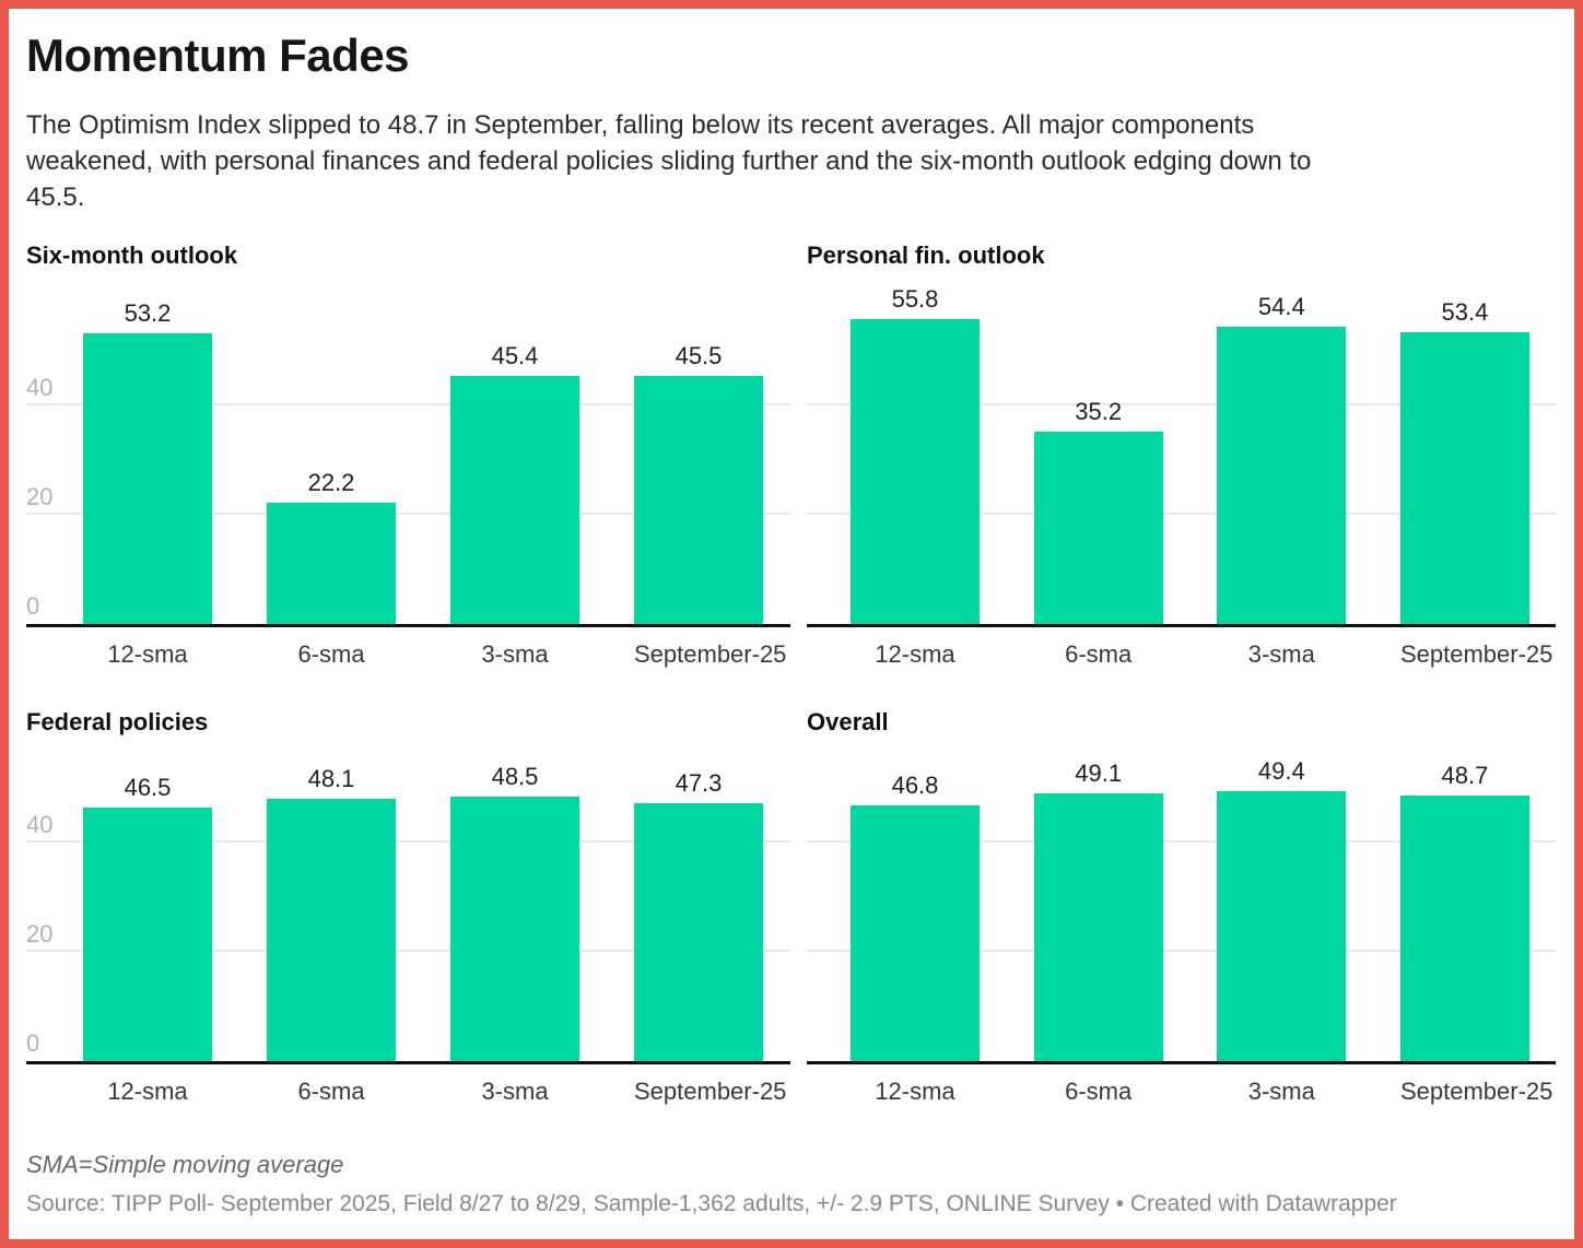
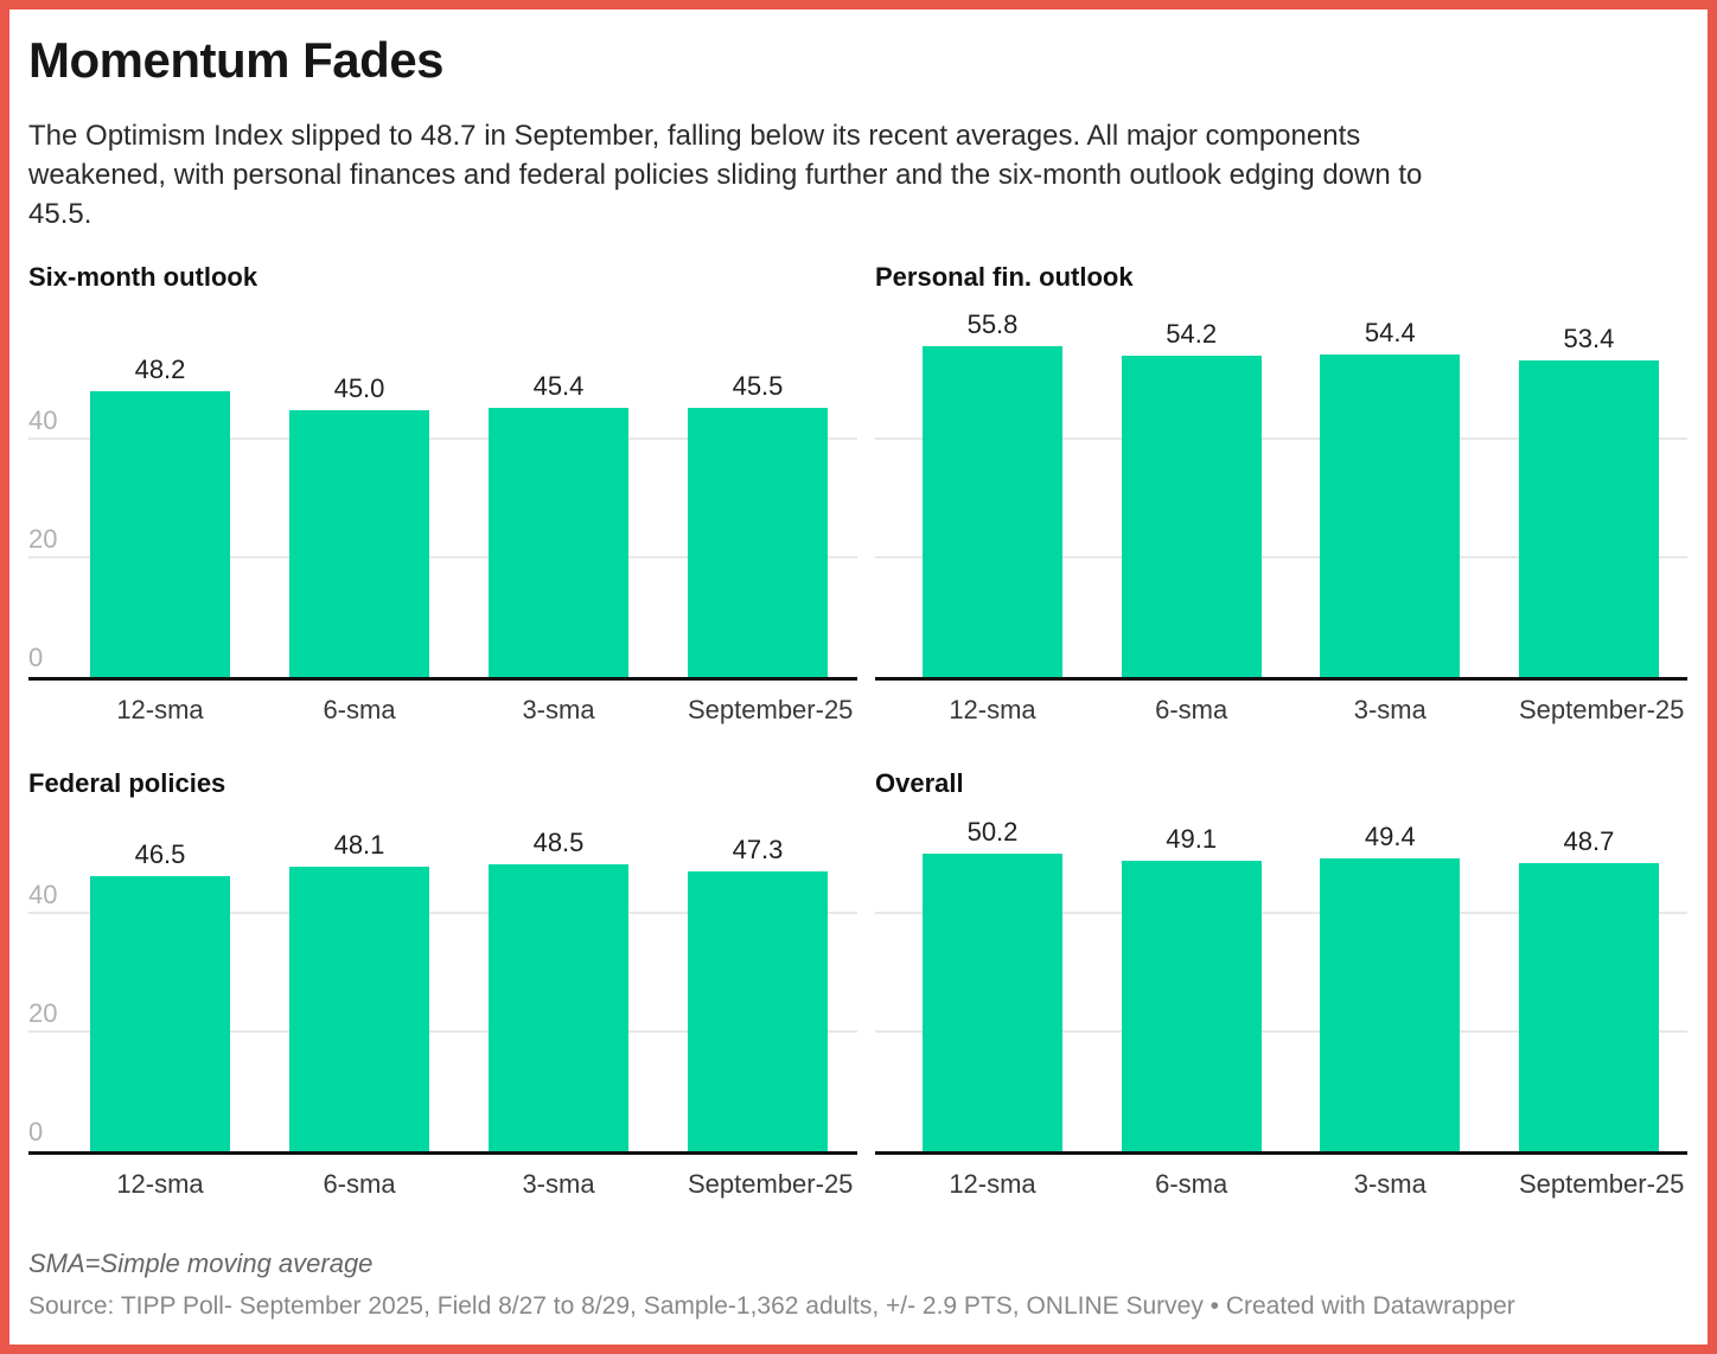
Six-month outlook/12-sma: 53.2 -> 48.2
Six-month outlook/6-sma: 22.2 -> 45.0
Personal fin. outlook/6-sma: 35.2 -> 54.2
Overall/12-sma: 46.8 -> 50.2
